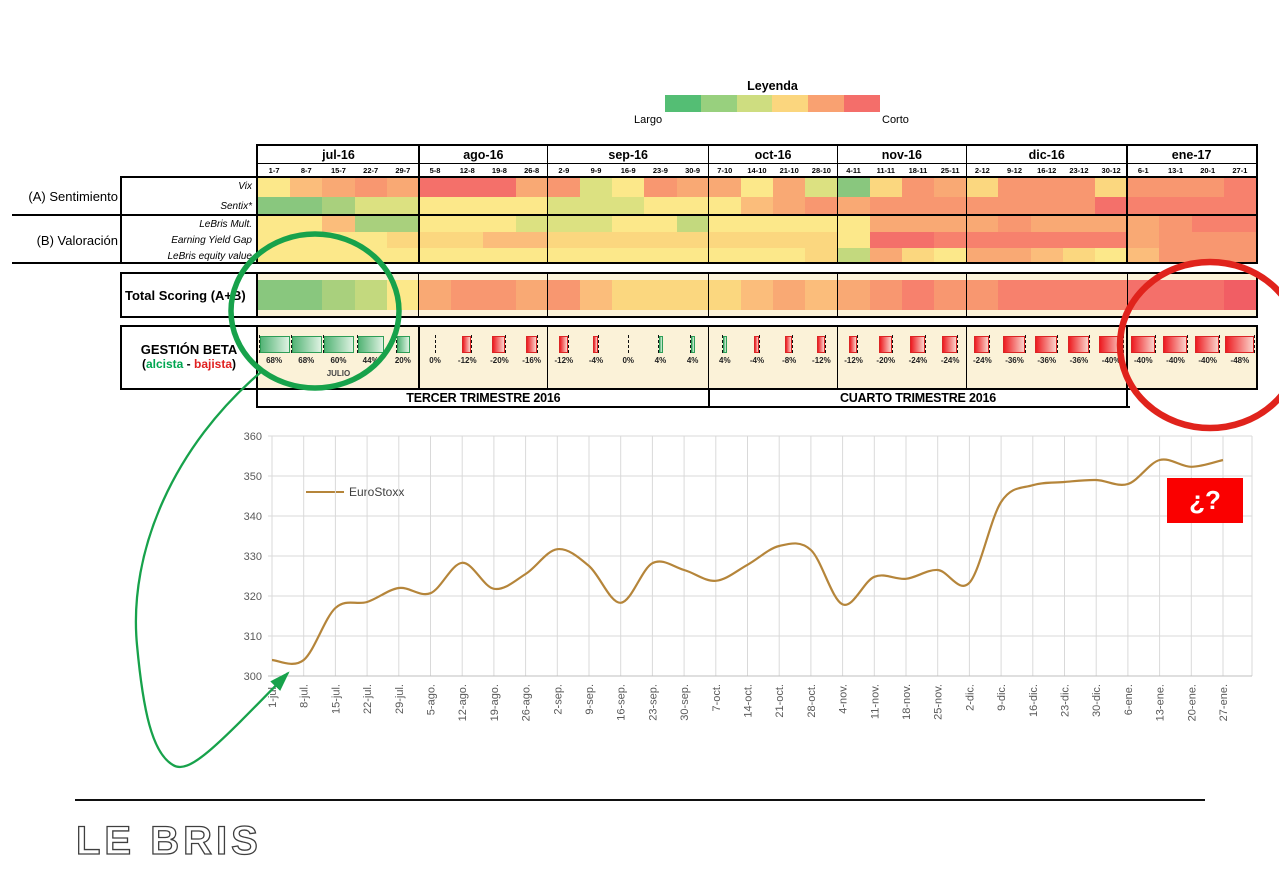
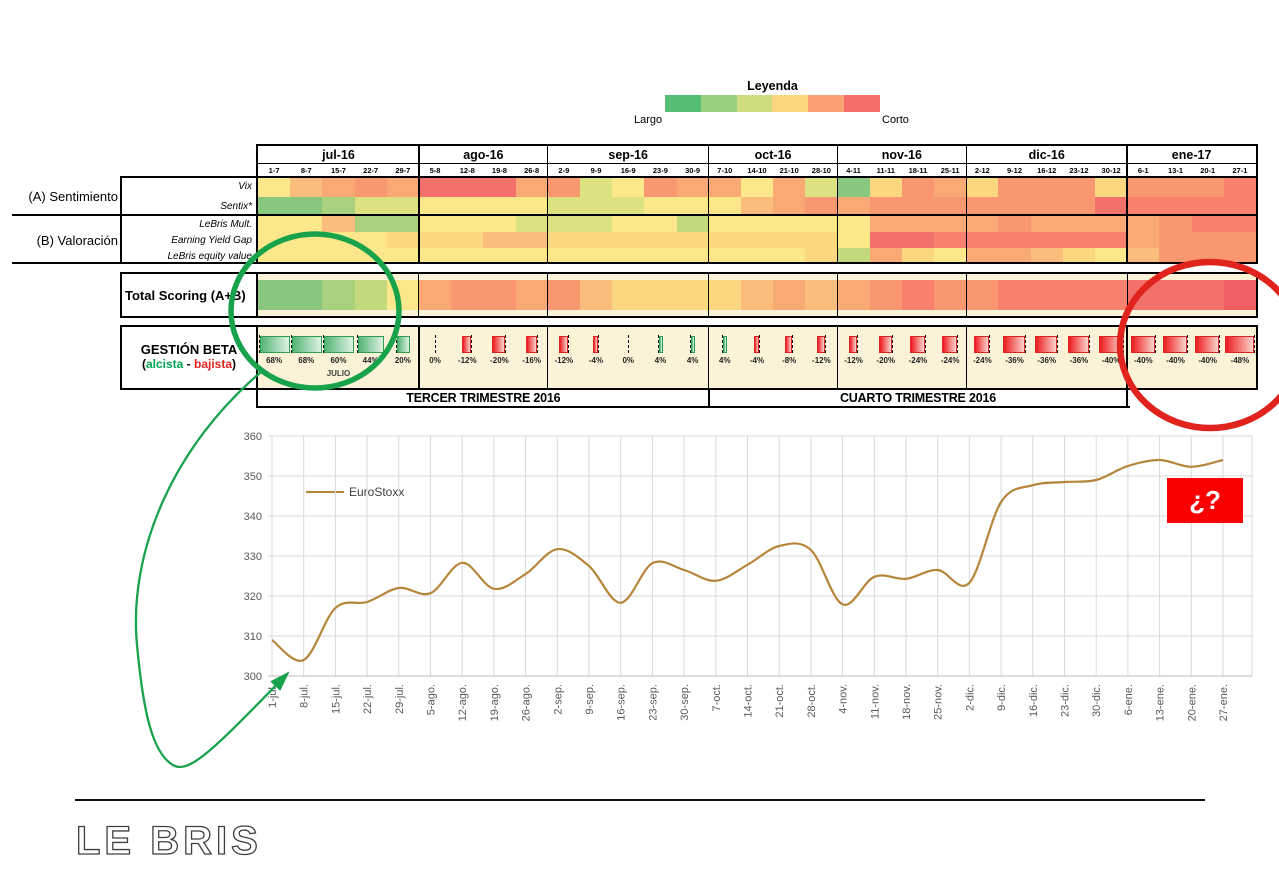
1-jul.: 304 -> 309
6-ene.: 348 -> 352
